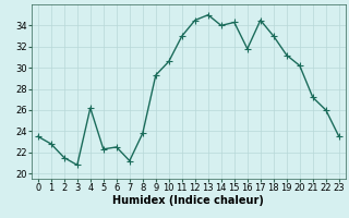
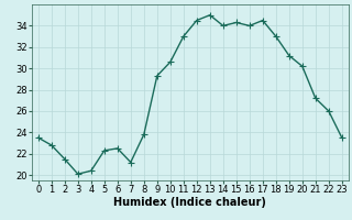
3: 20.8 -> 20.1
4: 26.2 -> 20.4
16: 31.8 -> 34.0
